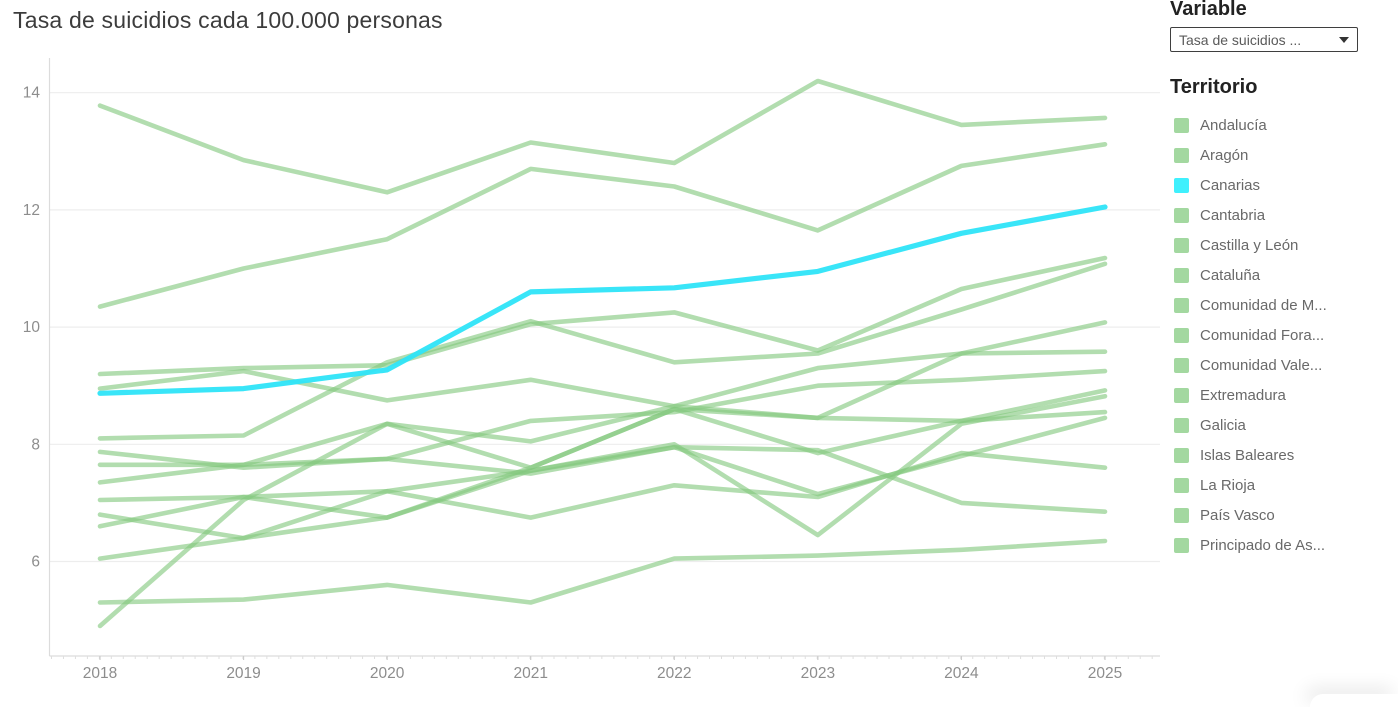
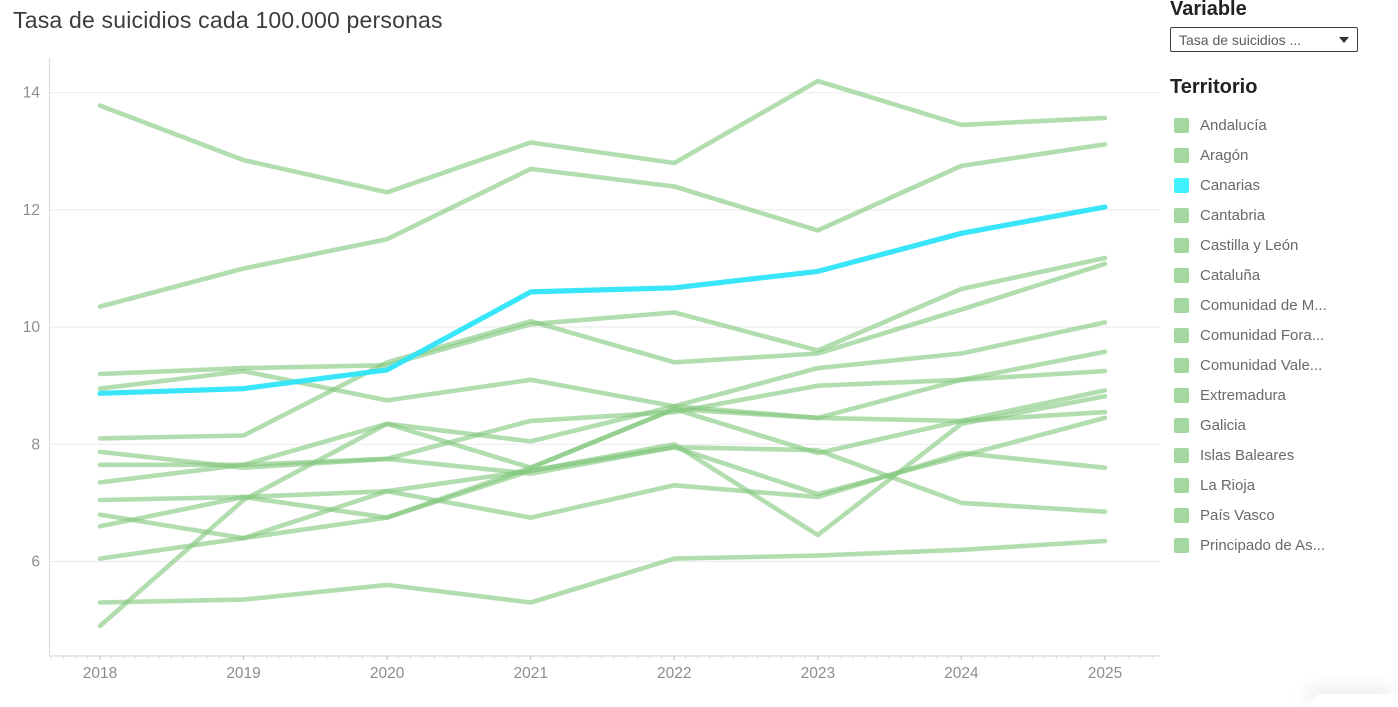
Cataluña/2024: 9.6 -> 9.1
